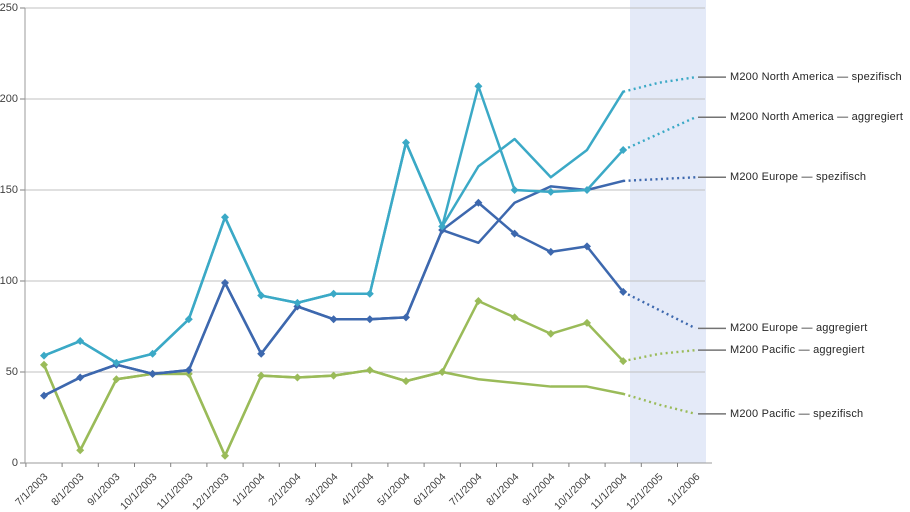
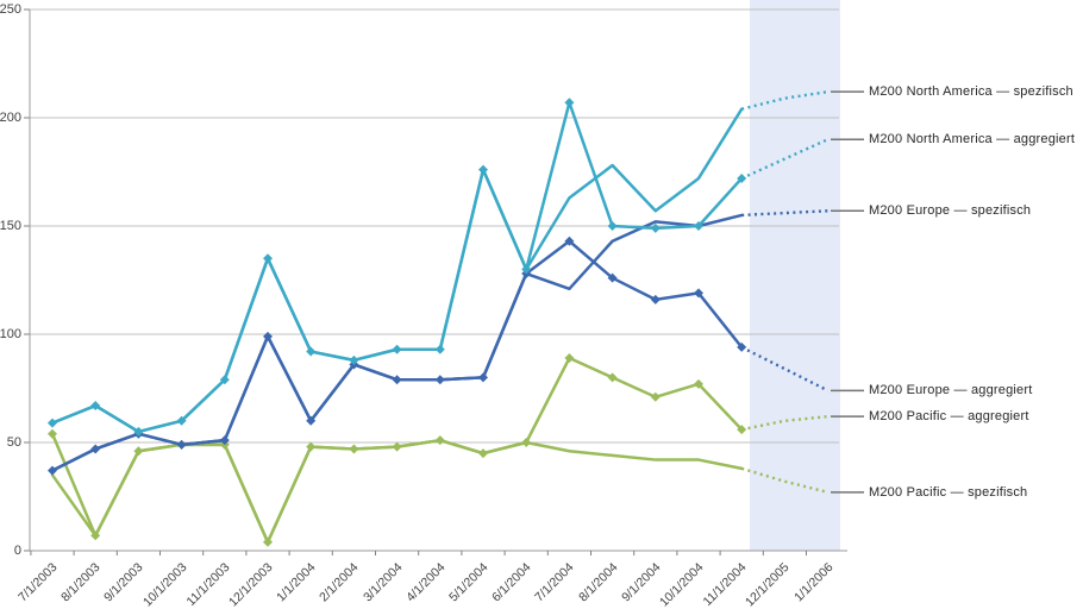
M200 Pacific — spezifisch/7/1/2003: 54 -> 35
